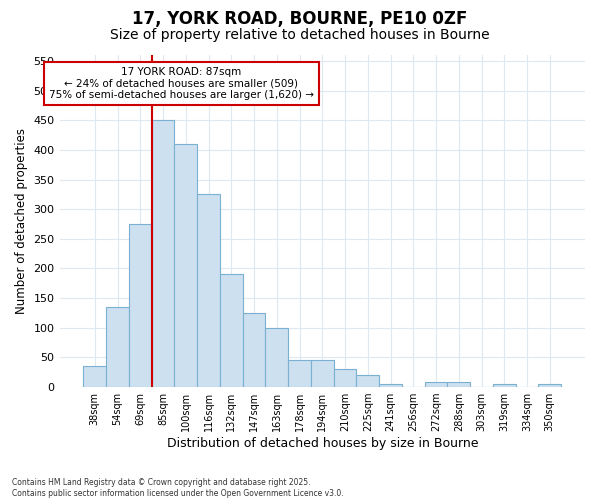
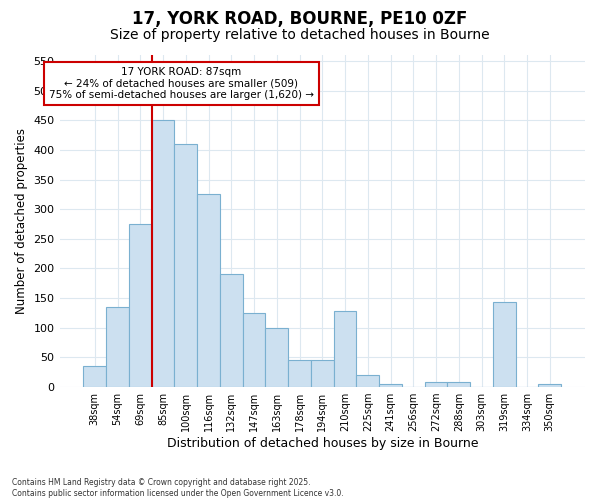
210sqm: 30 -> 128
319sqm: 5 -> 144
